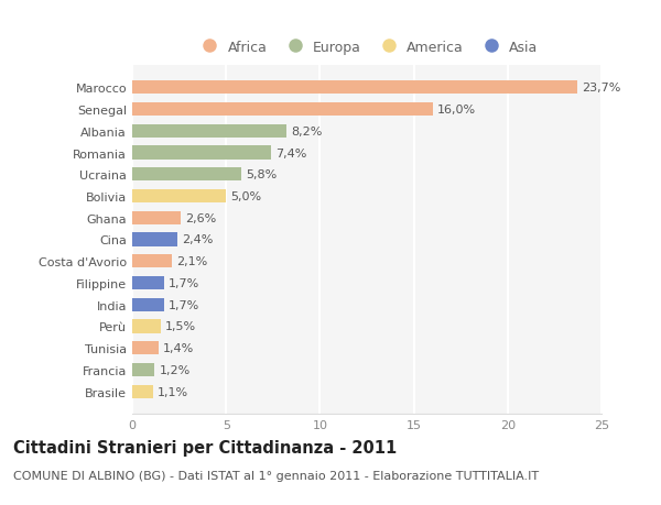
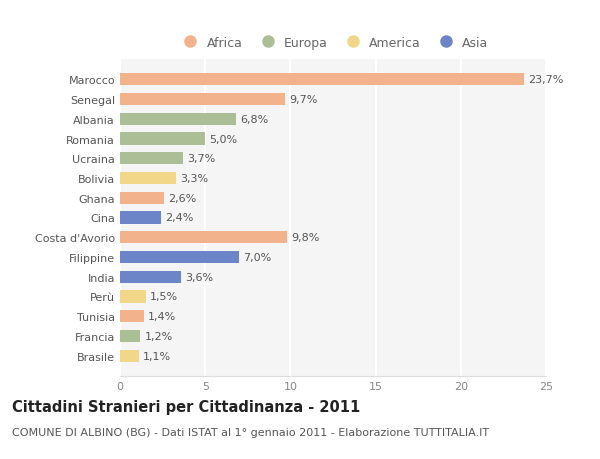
Senegal: 16,0% -> 9,7%
Albania: 8,2% -> 6,8%
Romania: 7,4% -> 5,0%
Ucraina: 5,8% -> 3,7%
Bolivia: 5,0% -> 3,3%
Costa d'Avorio: 2,1% -> 9,8%
Filippine: 1,7% -> 7,0%
India: 1,7% -> 3,6%
